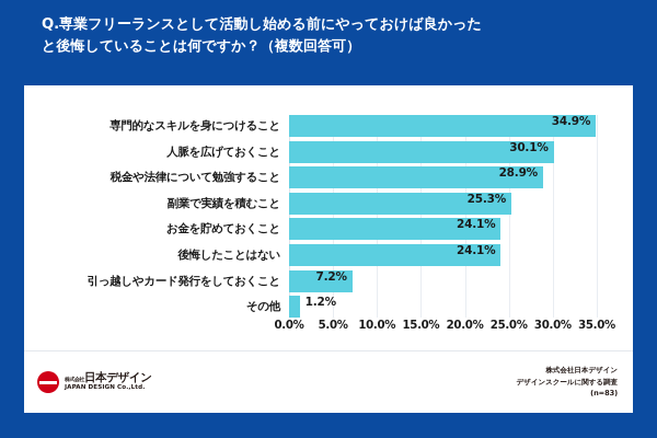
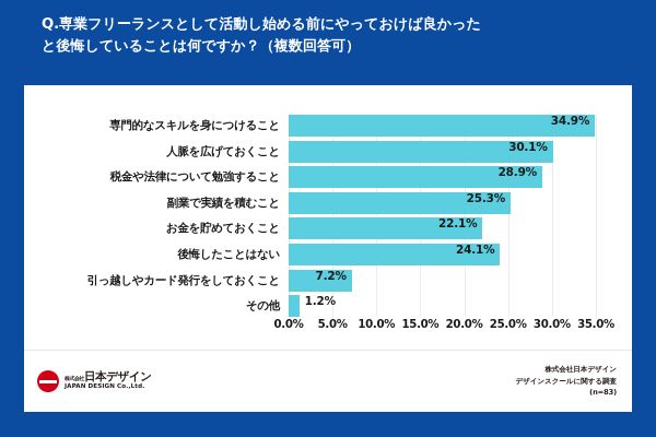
お金を貯めておくこと: 24.1% -> 22.1%
